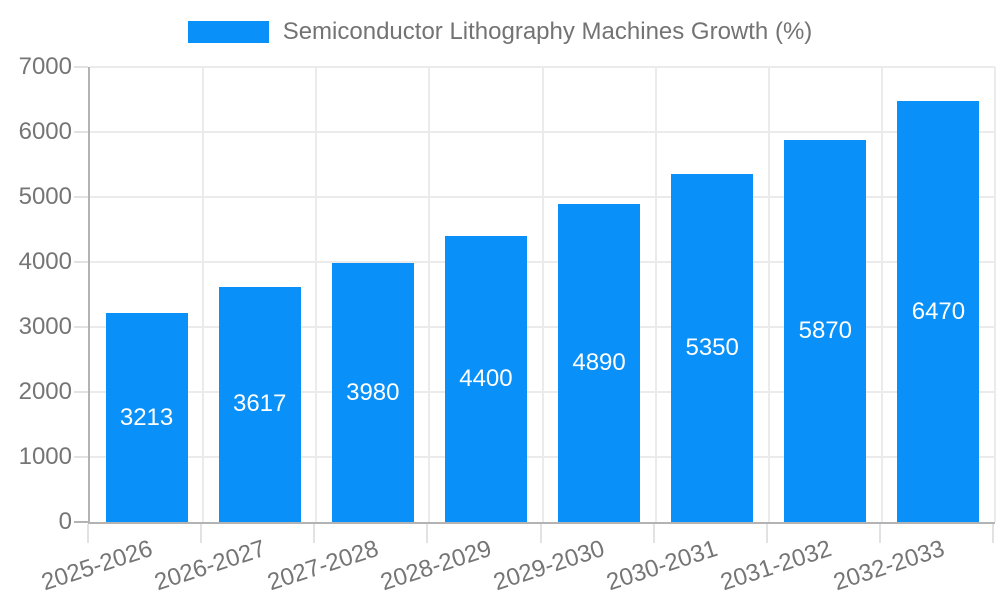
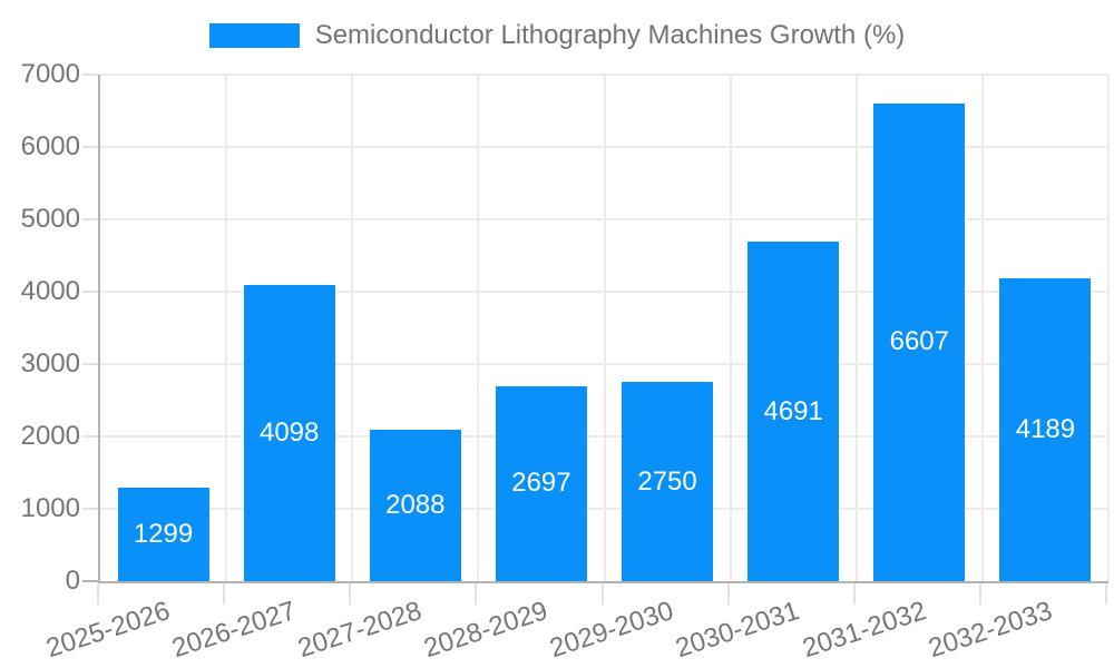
2025-2026: 3213 -> 1299
2026-2027: 3617 -> 4098
2027-2028: 3980 -> 2088
2028-2029: 4400 -> 2697
2029-2030: 4890 -> 2750
2030-2031: 5350 -> 4691
2031-2032: 5870 -> 6607
2032-2033: 6470 -> 4189
